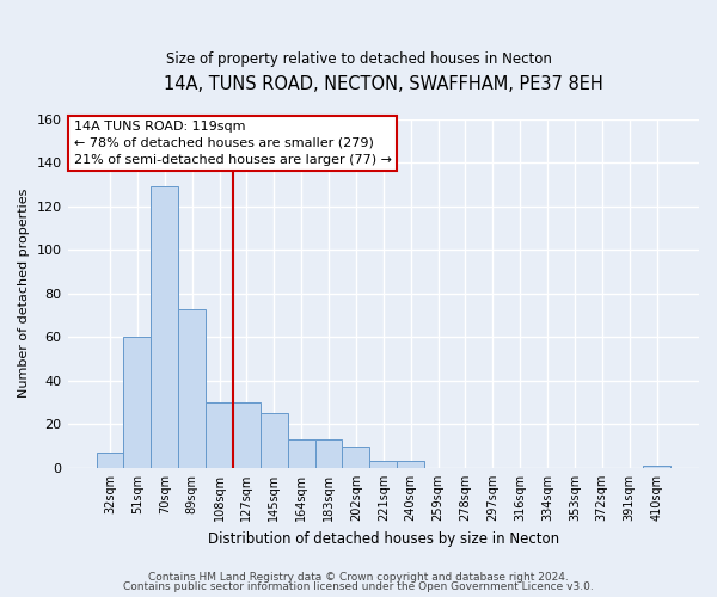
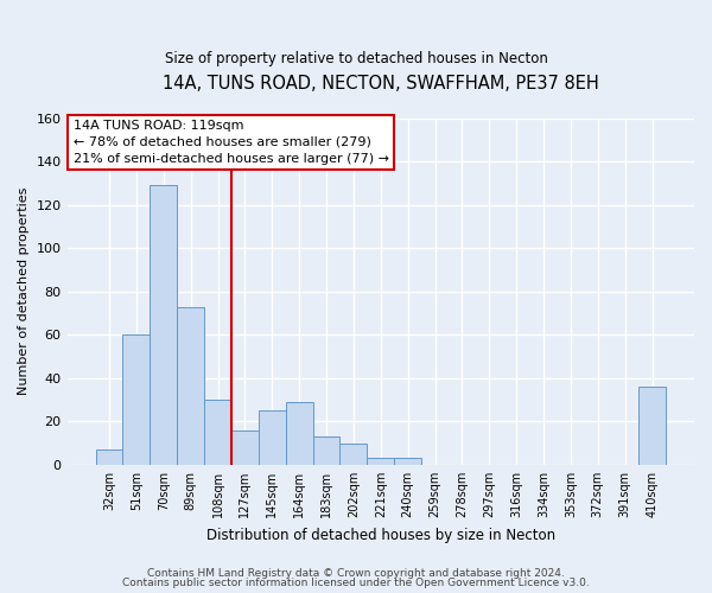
127sqm: 30 -> 16
164sqm: 13 -> 29
410sqm: 1 -> 36
